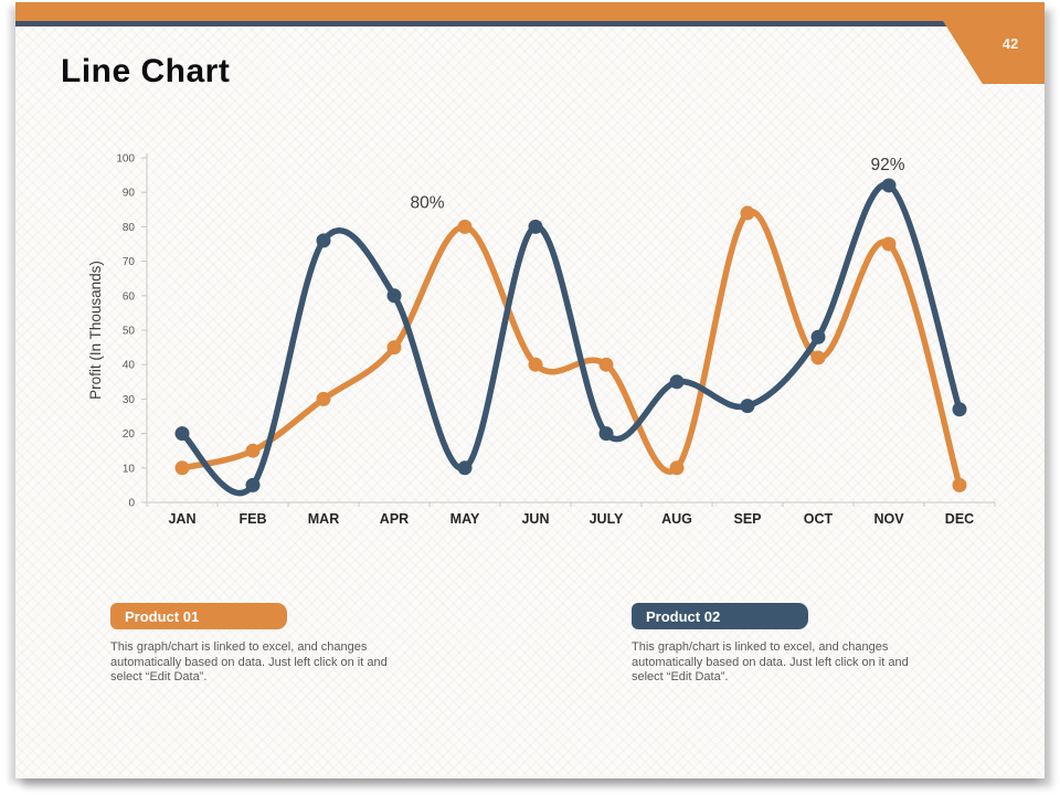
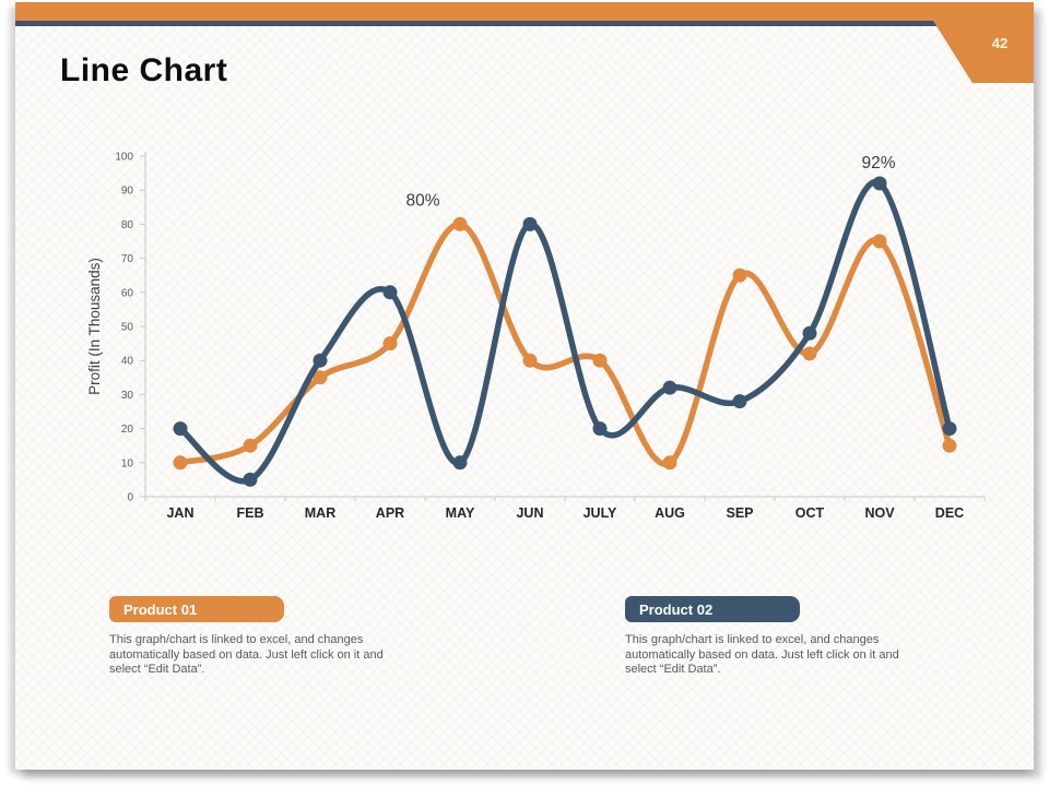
Product 01/MAR: 30 -> 35
Product 02/MAR: 76 -> 40
Product 02/AUG: 35 -> 32
Product 01/SEP: 84 -> 65
Product 01/DEC: 5 -> 15
Product 02/DEC: 27 -> 20
